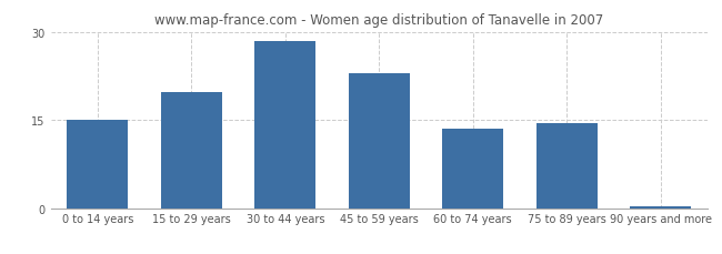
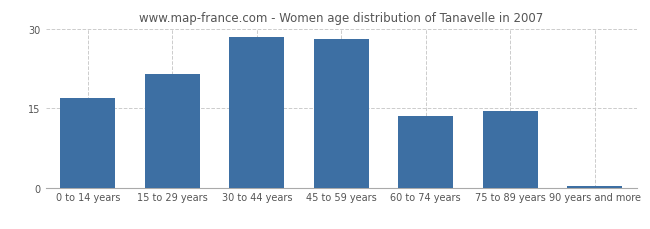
0 to 14 years: 15.0 -> 17.0
15 to 29 years: 19.8 -> 21.5
45 to 59 years: 23.0 -> 28.0
